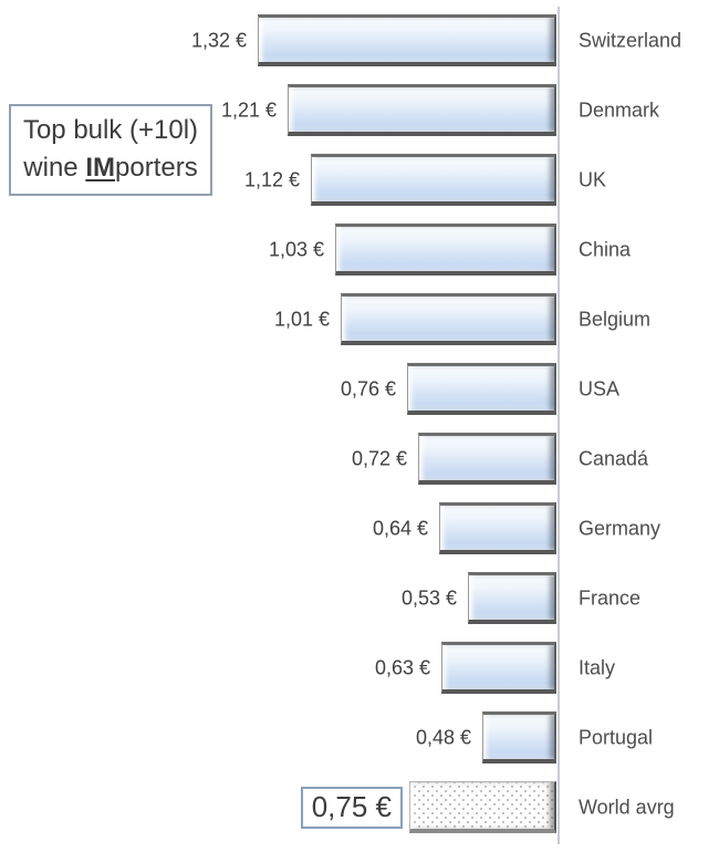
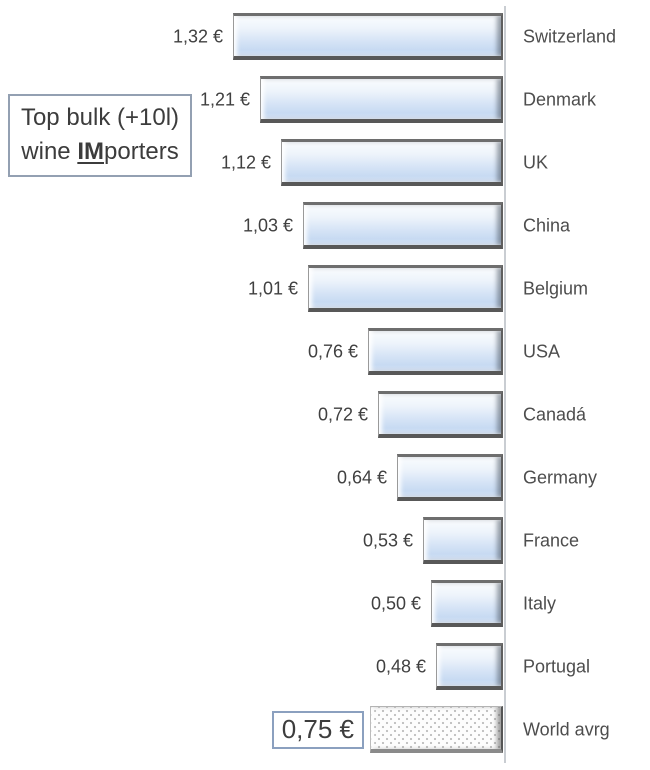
Italy: 0,63 -> 0,50
